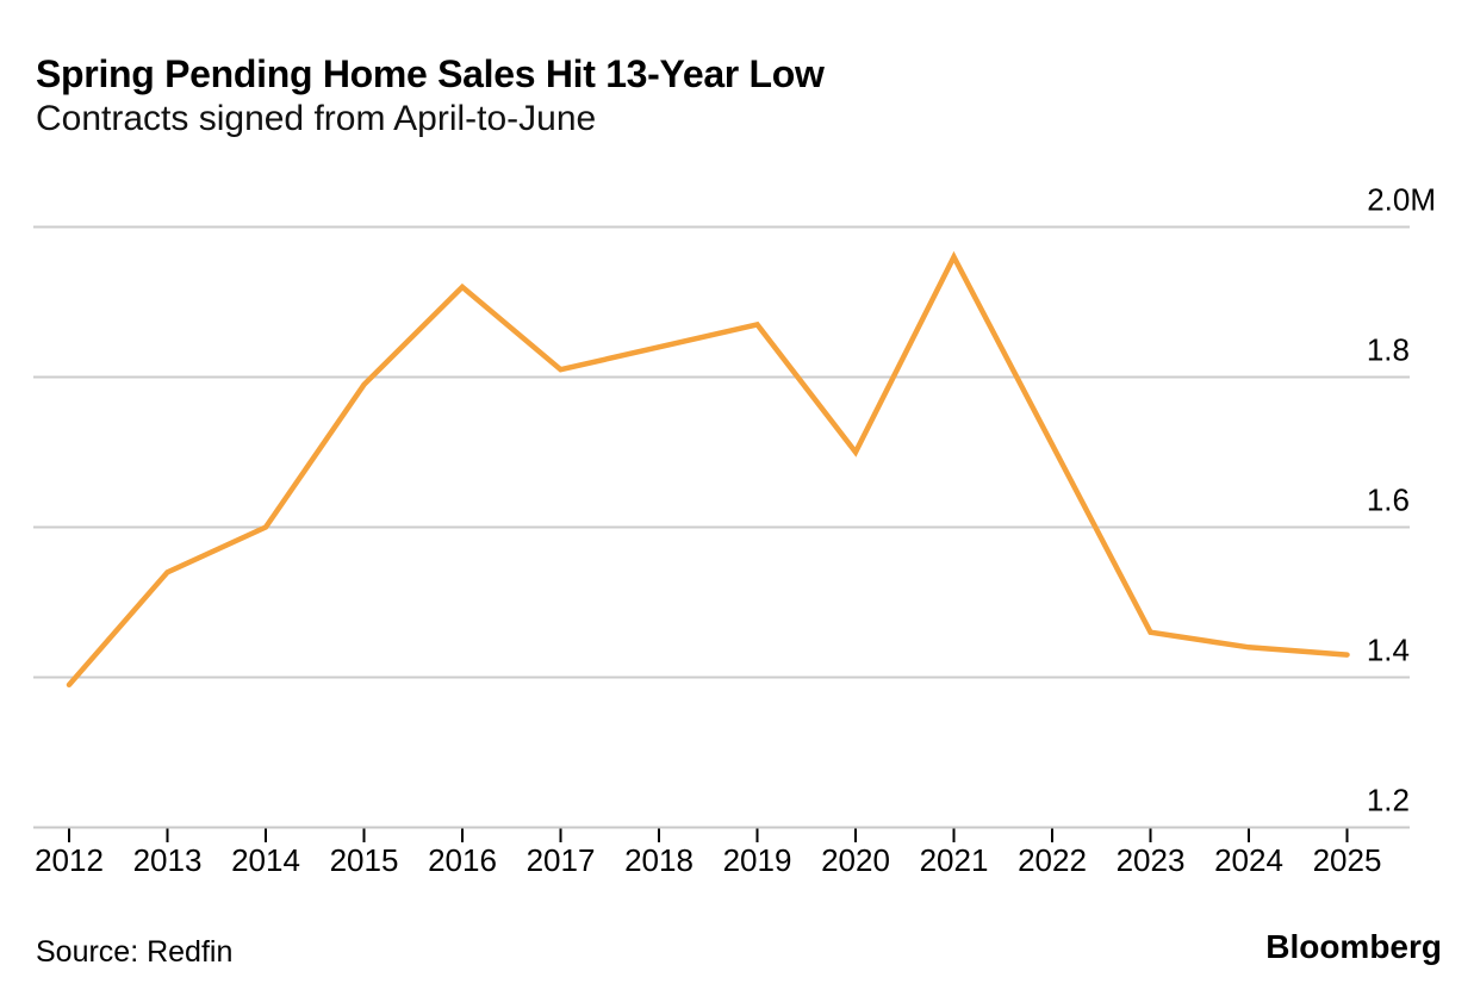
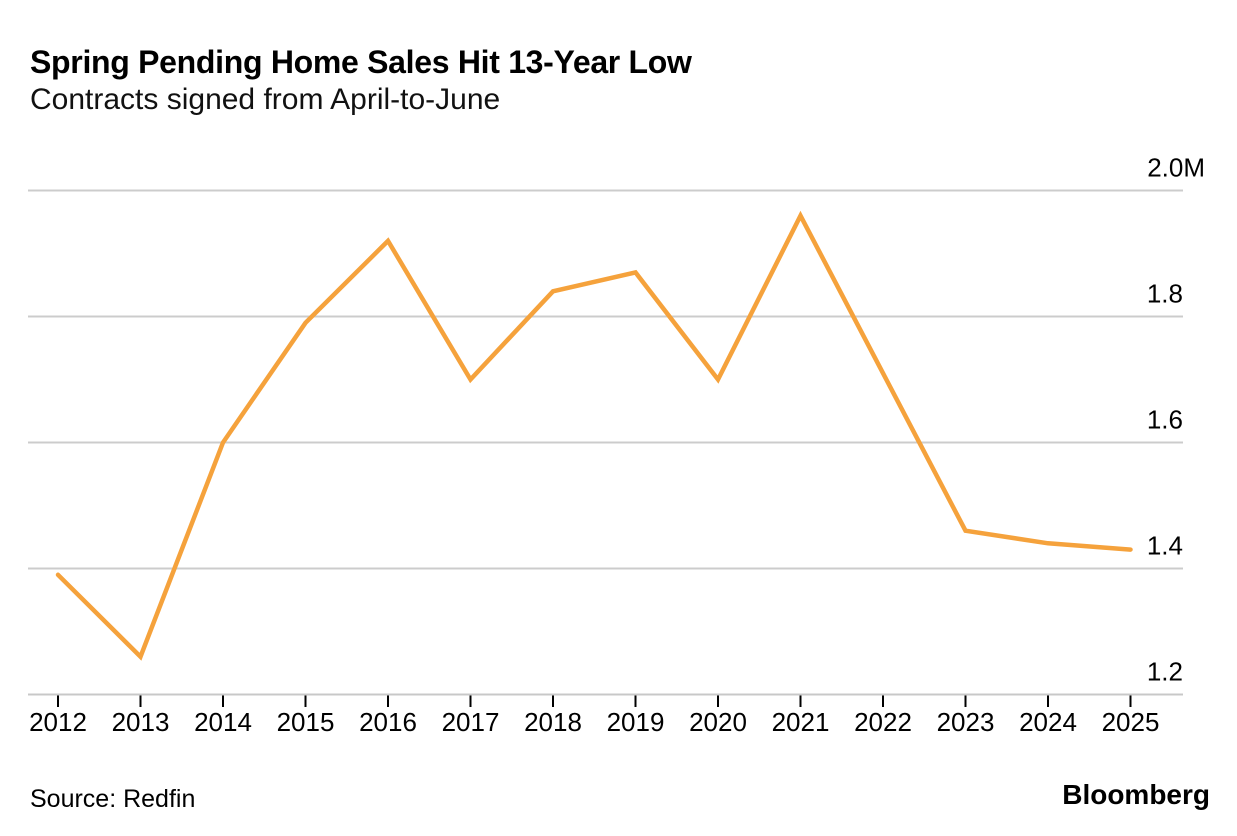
2013: 1.54M -> 1.26M
2017: 1.81M -> 1.70M
